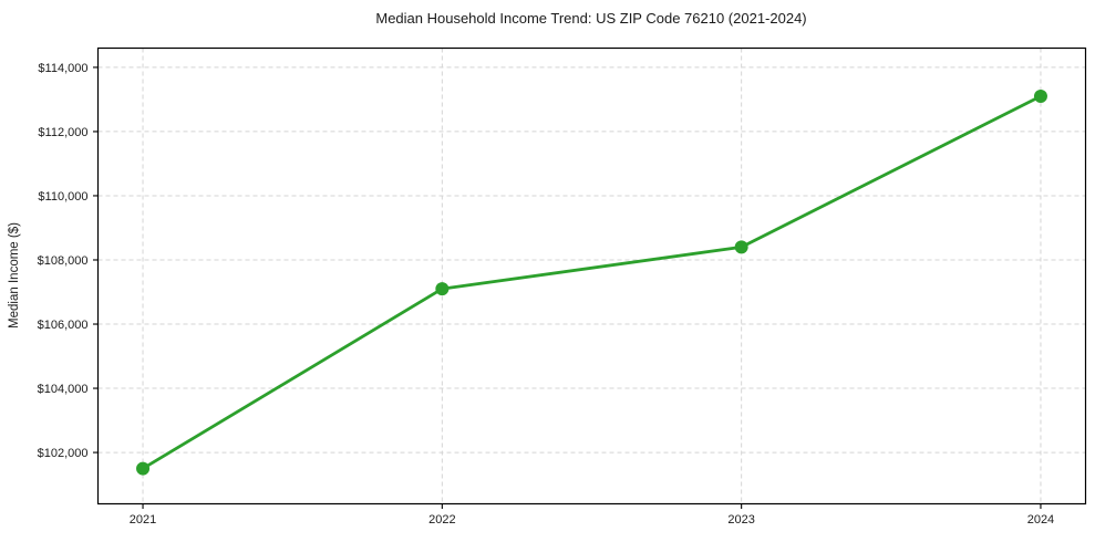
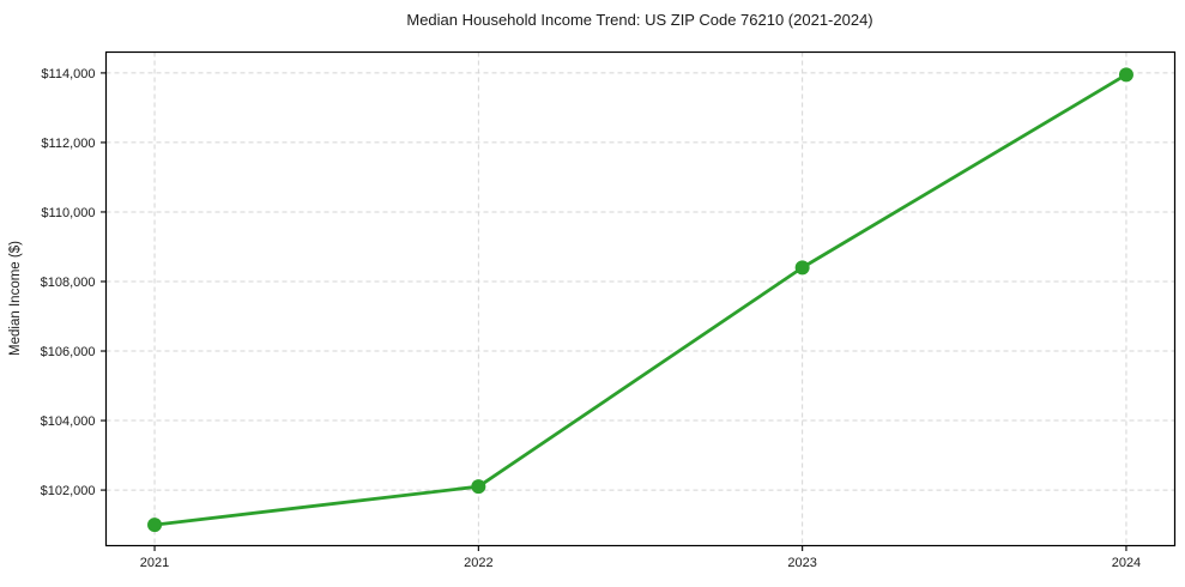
2021: $101500 -> $101000
2022: $107100 -> $102100
2024: $113100 -> $114000
